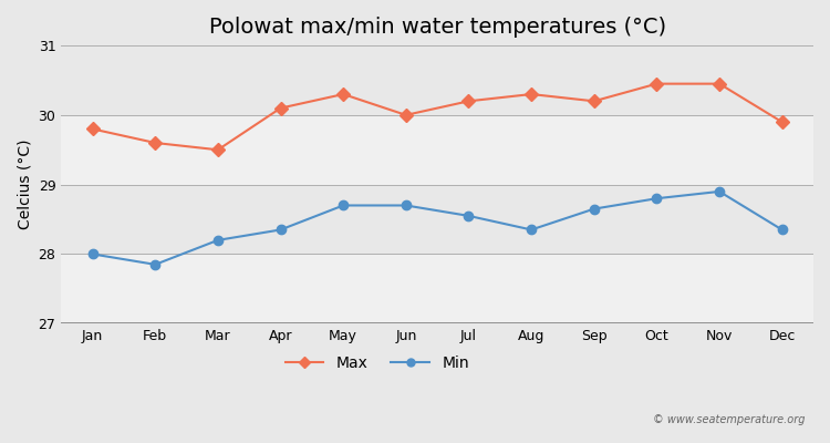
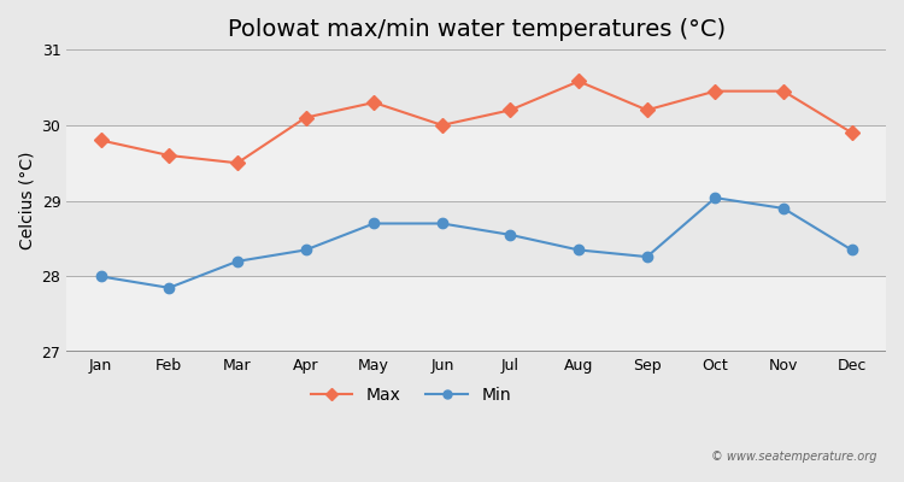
Max/Aug: 30.30 -> 30.58
Min/Sep: 28.65 -> 28.26
Min/Oct: 28.80 -> 29.04
